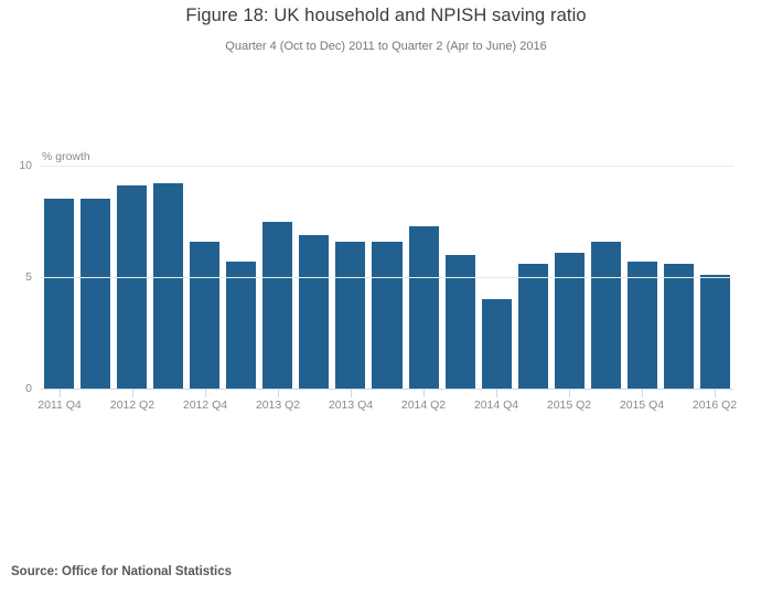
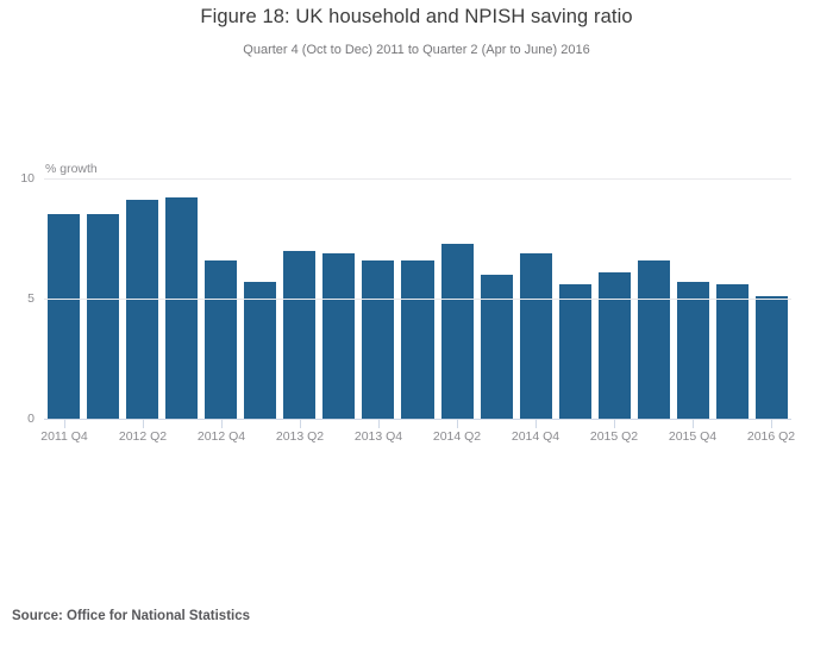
2013 Q2: 7.5 -> 7.0
2014 Q4: 4.0 -> 6.9
